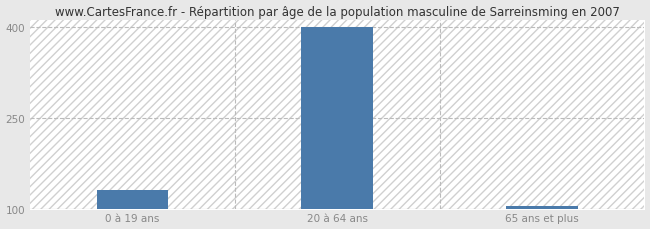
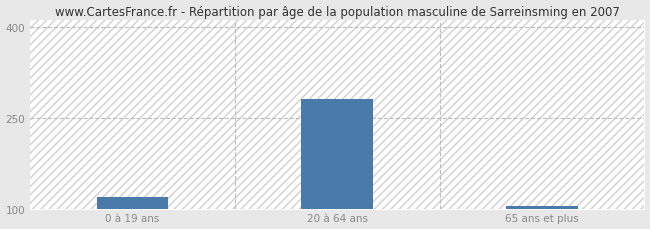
0 à 19 ans: 130 -> 120
20 à 64 ans: 400 -> 282
